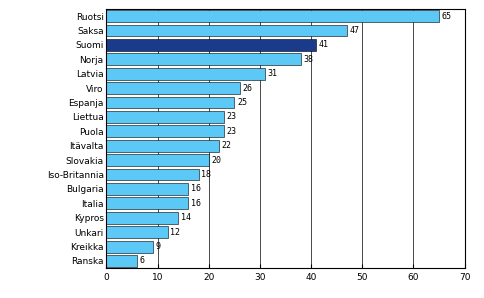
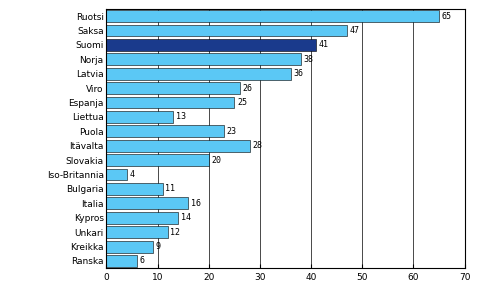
Latvia: 31 -> 36
Liettua: 23 -> 13
Itävalta: 22 -> 28
Iso-Britannia: 18 -> 4
Bulgaria: 16 -> 11
